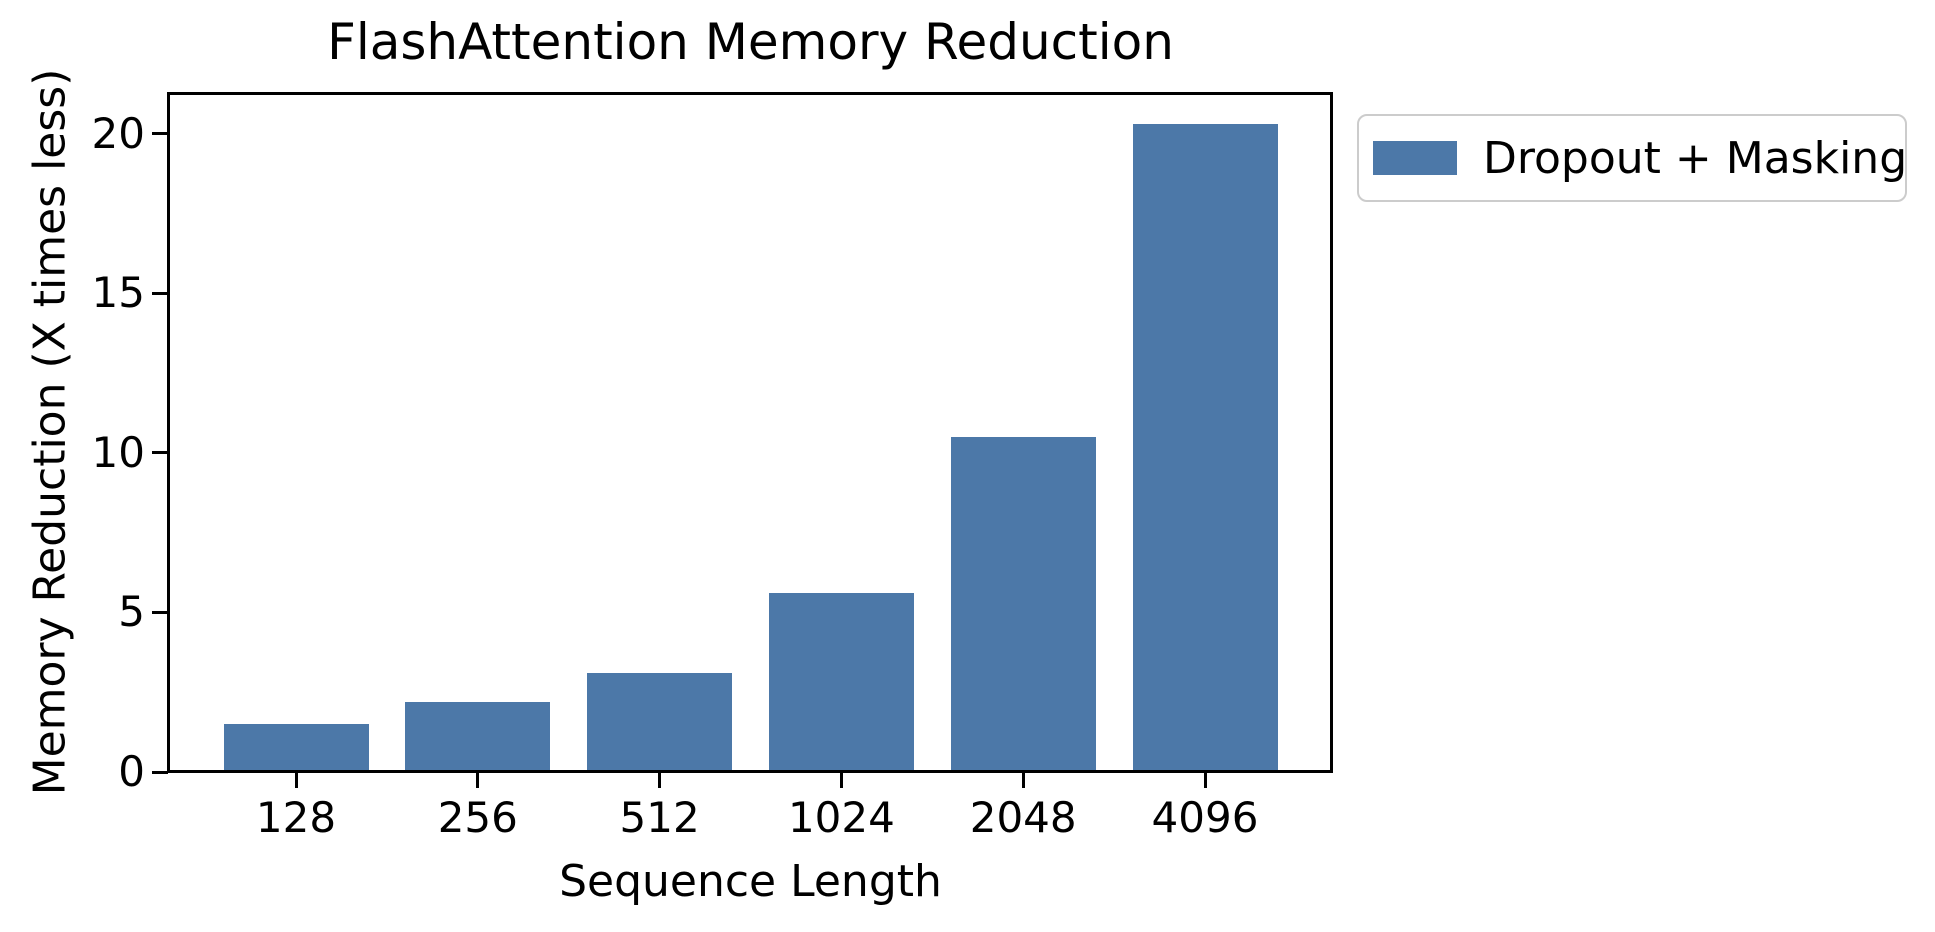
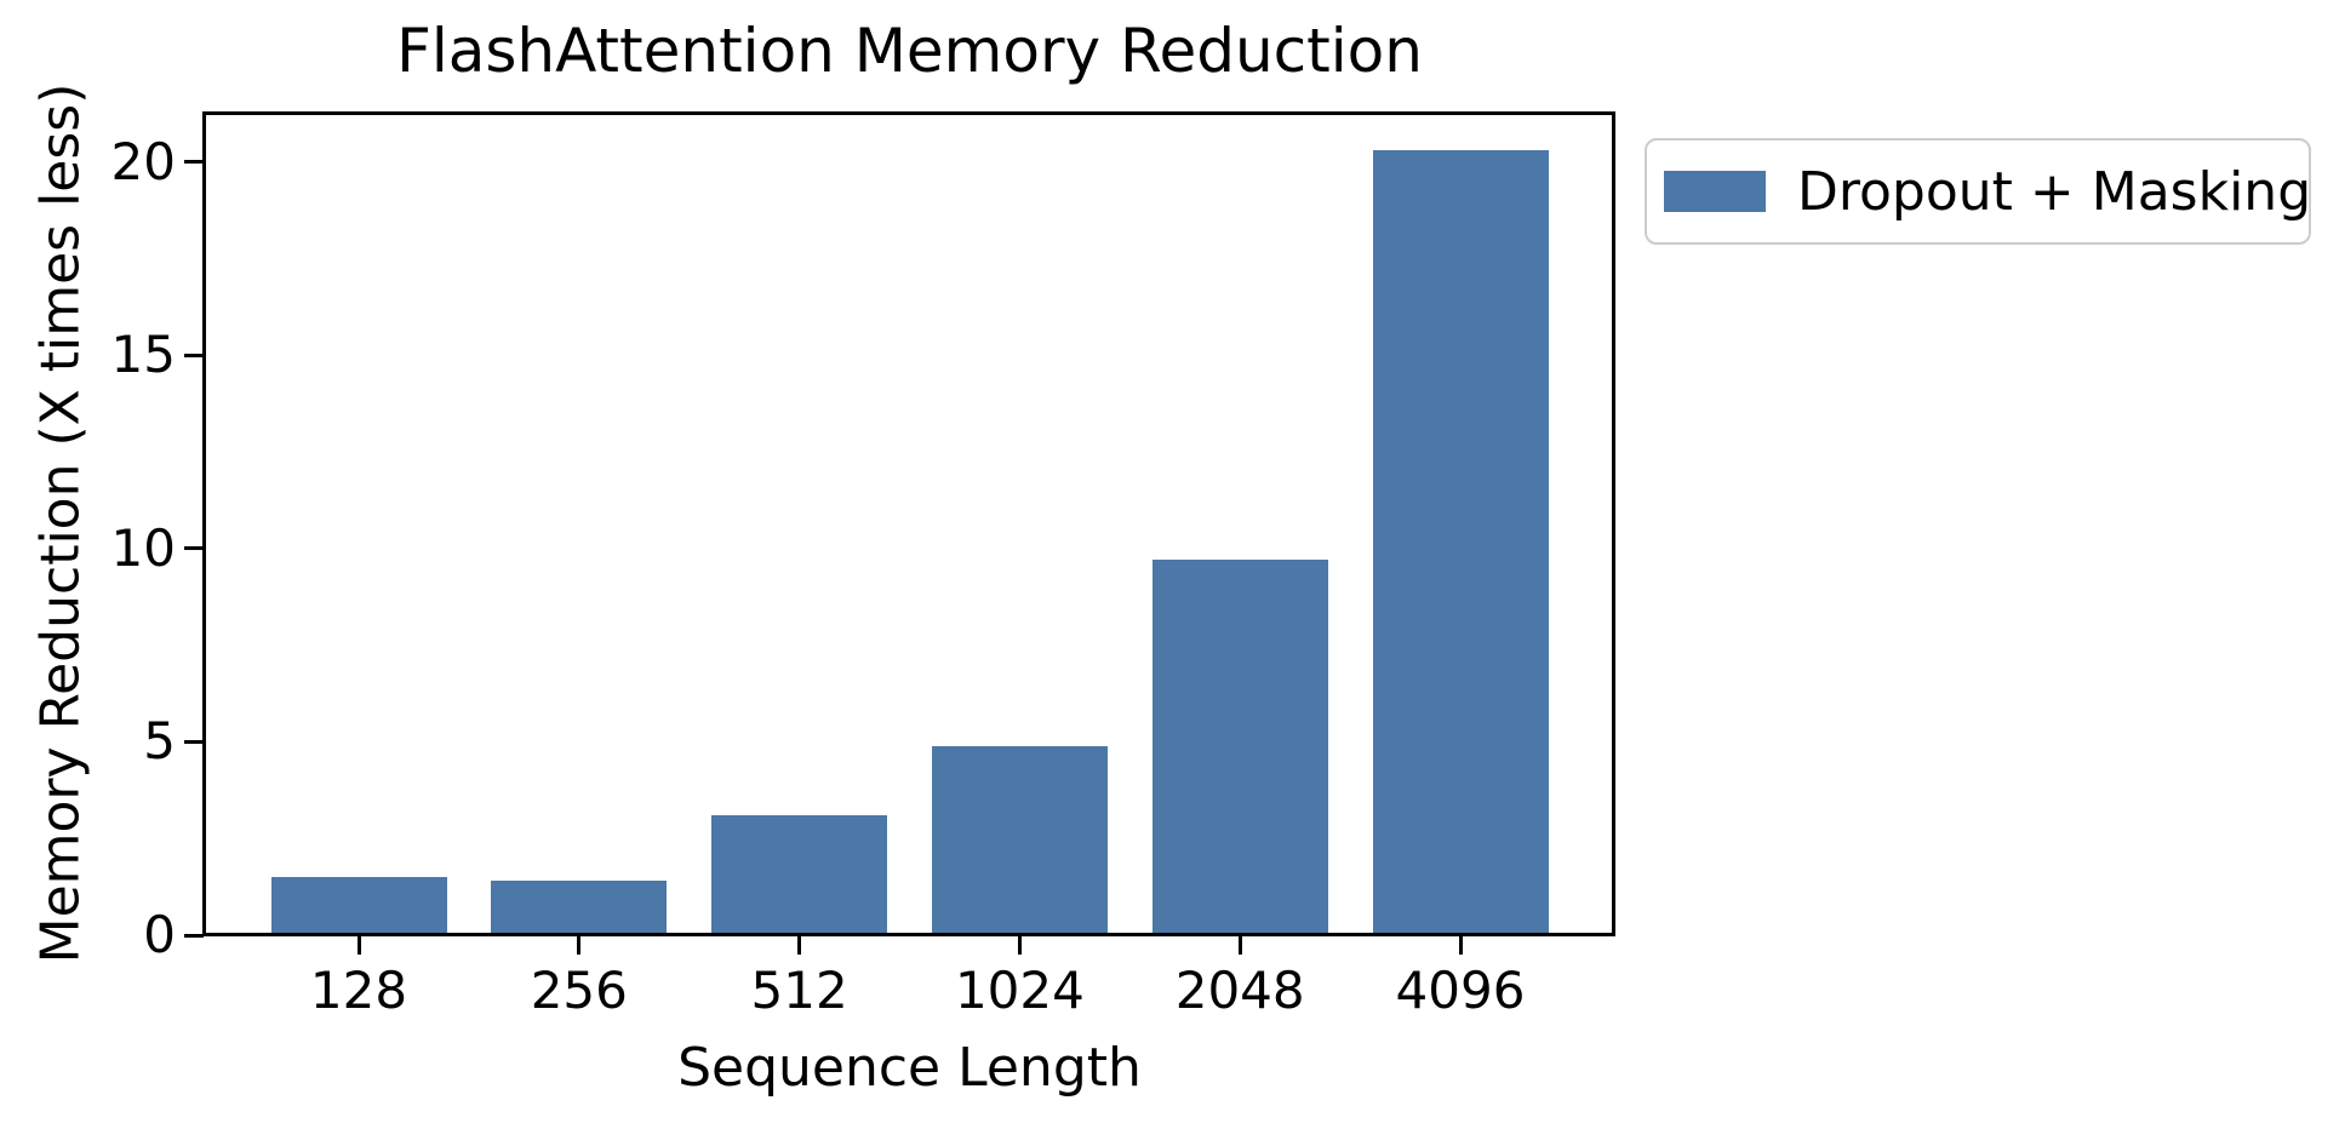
256: 2.2 -> 1.4
1024: 5.6 -> 4.9
2048: 10.5 -> 9.7
